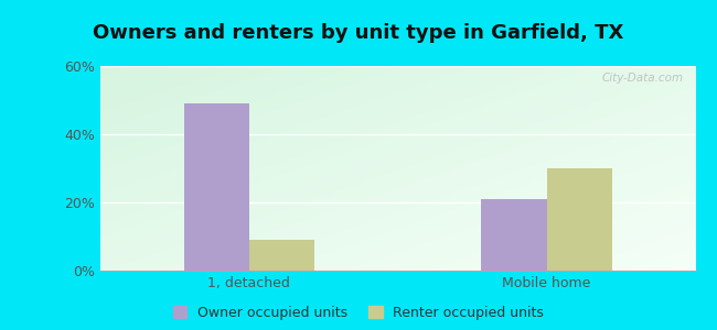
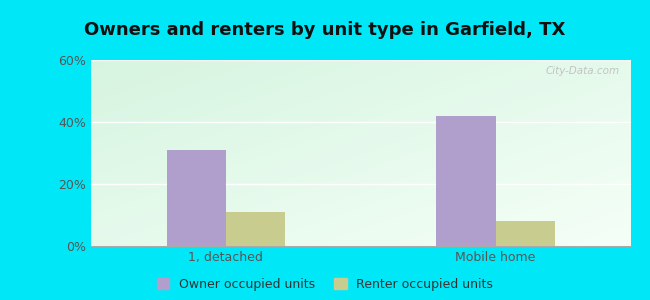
Owner occupied units/1, detached: 49% -> 31%
Renter occupied units/1, detached: 9% -> 11%
Owner occupied units/Mobile home: 21% -> 42%
Renter occupied units/Mobile home: 30% -> 8%
